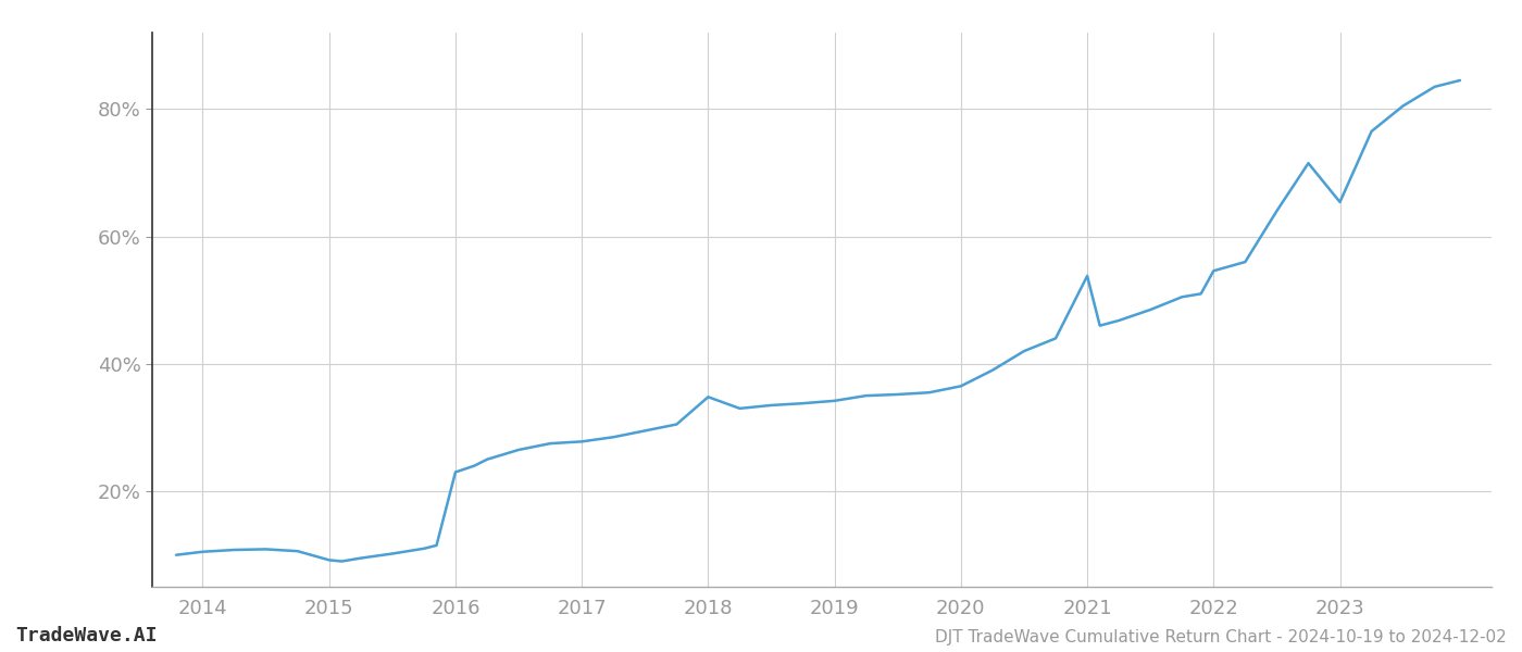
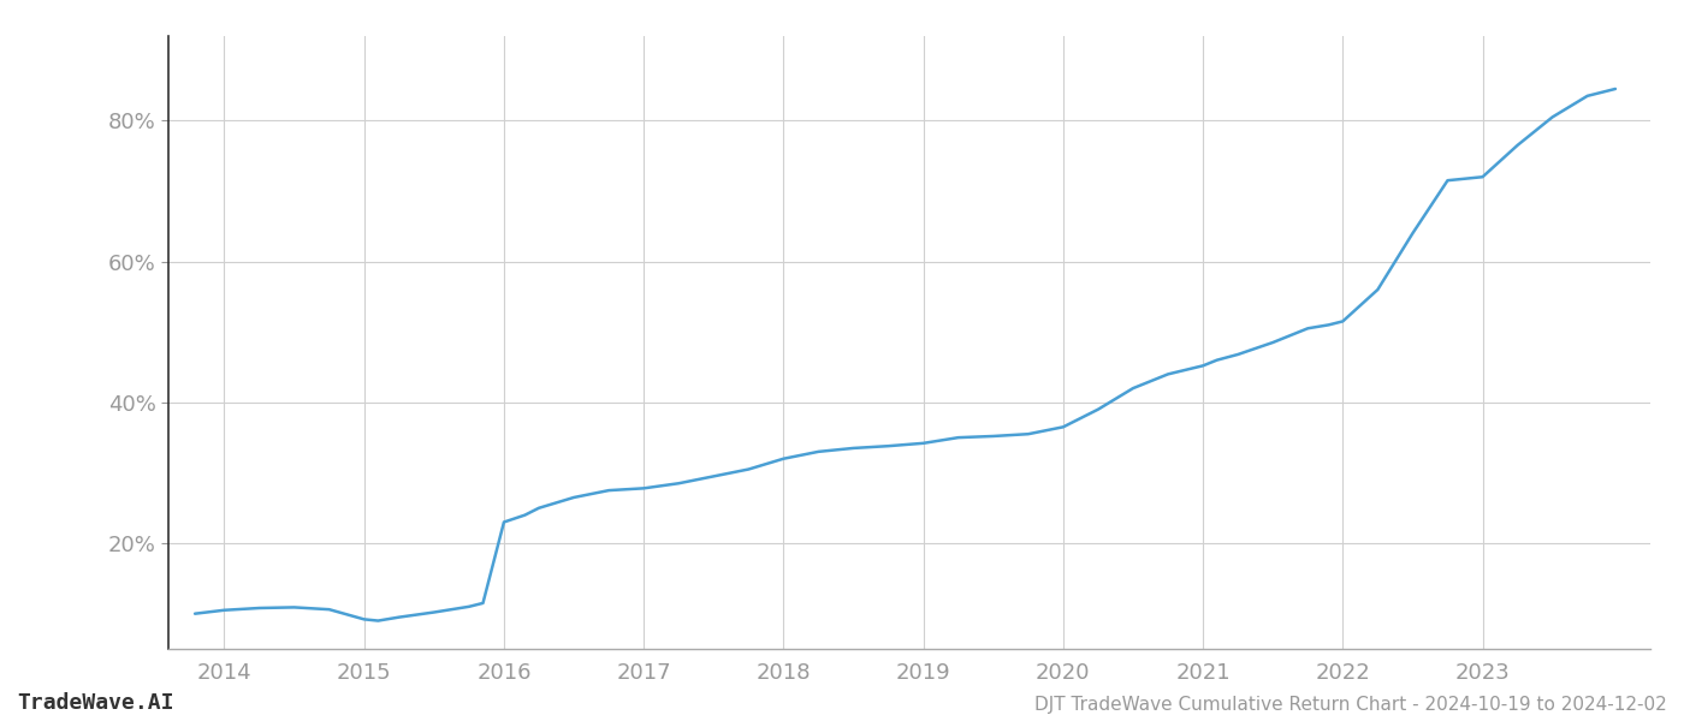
2018: 34.8% -> 32.0%
2021: 53.8% -> 45.2%
2022: 54.6% -> 51.5%
2023: 65.4% -> 72.0%
